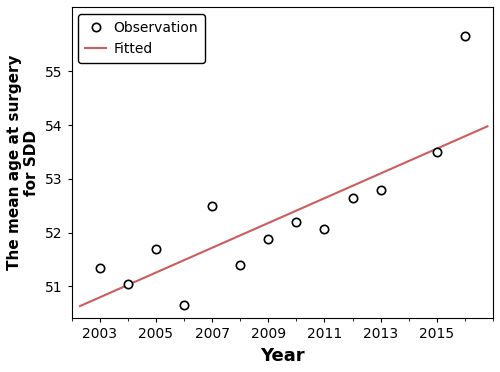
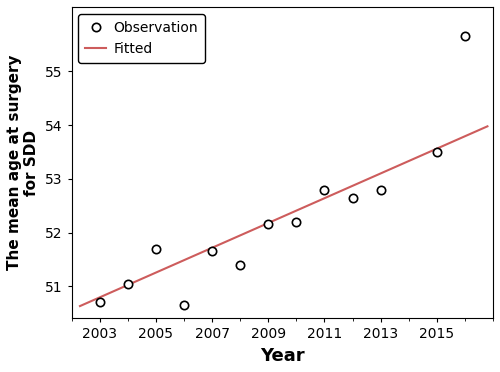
2003: 51.34 -> 50.70
2007: 52.50 -> 51.65
2009: 51.88 -> 52.15
2011: 52.06 -> 52.80
